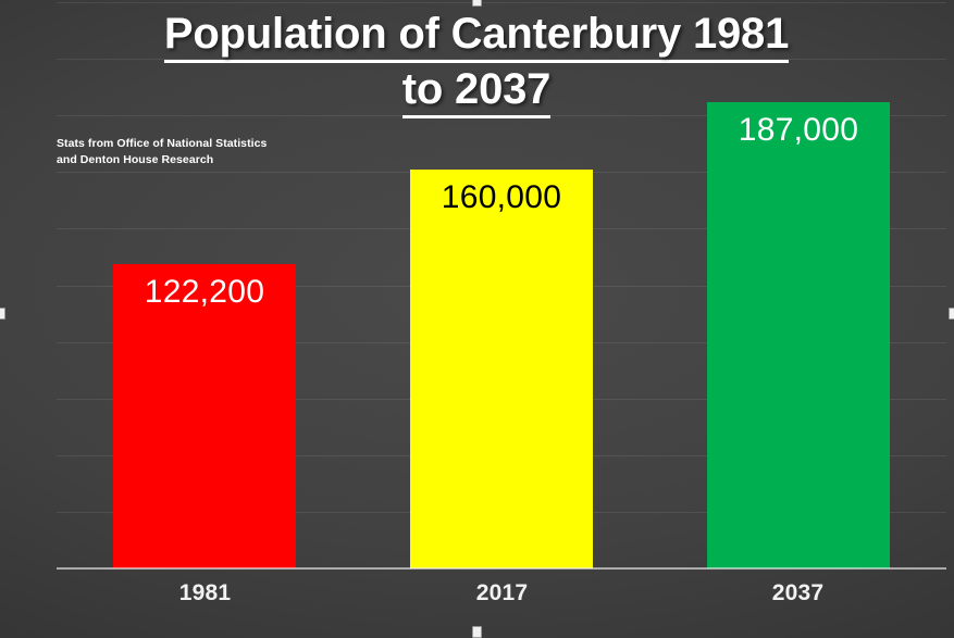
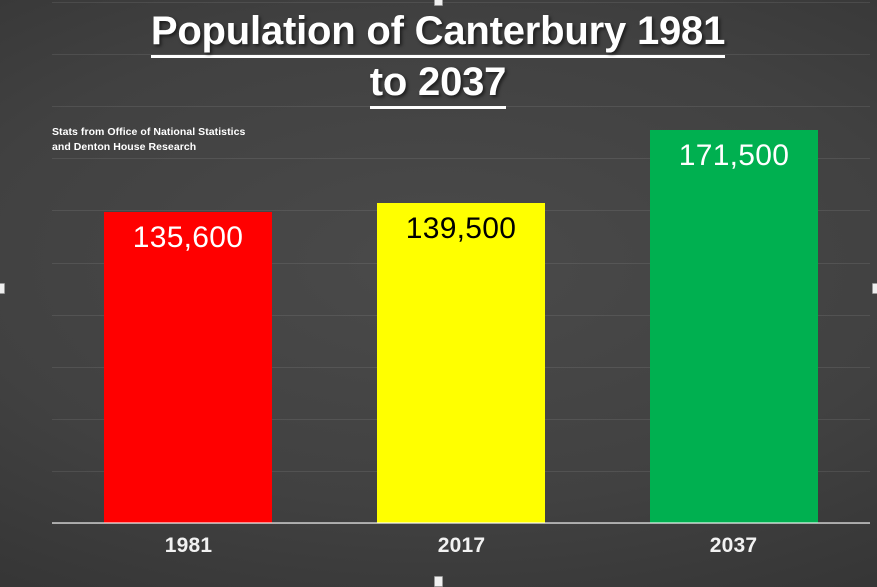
1981: 122,200 -> 135,600
2017: 160,000 -> 139,500
2037: 187,000 -> 171,500
